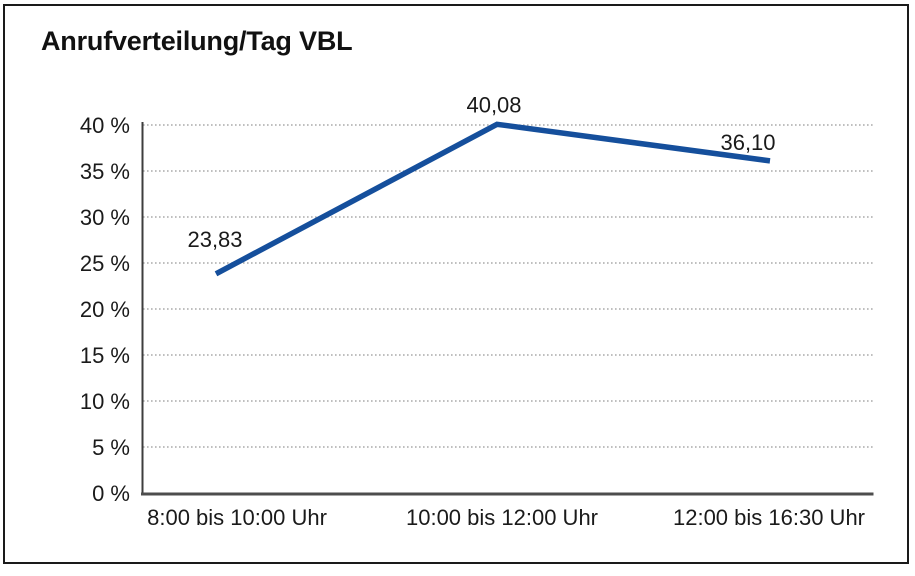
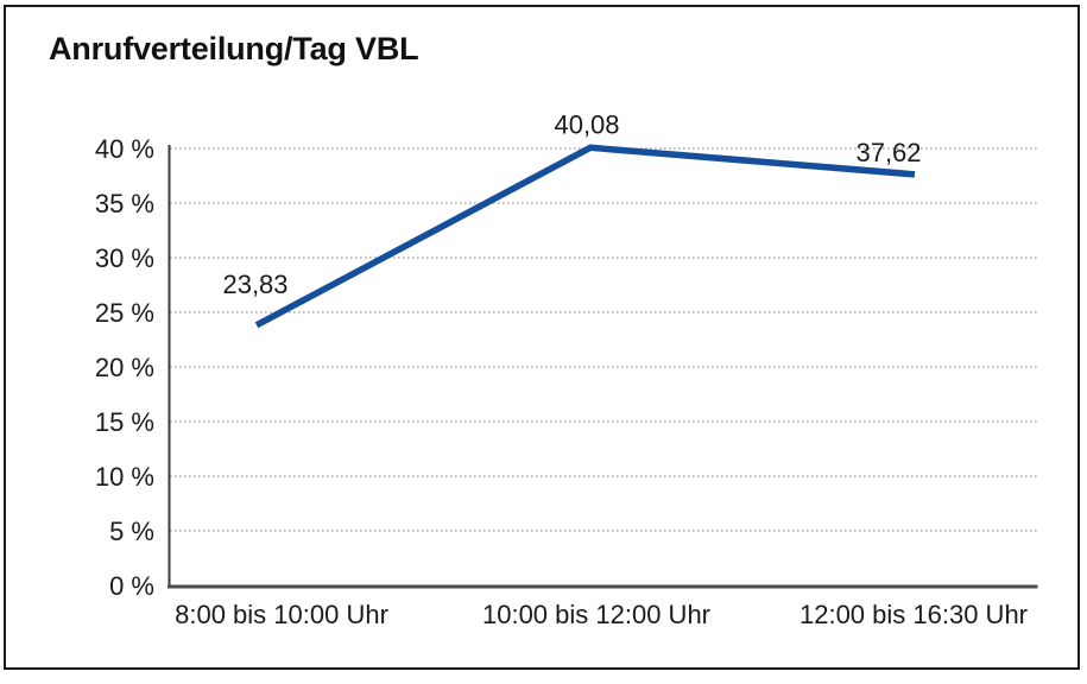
12:00 bis 16:30 Uhr: 36,10 -> 37,62
